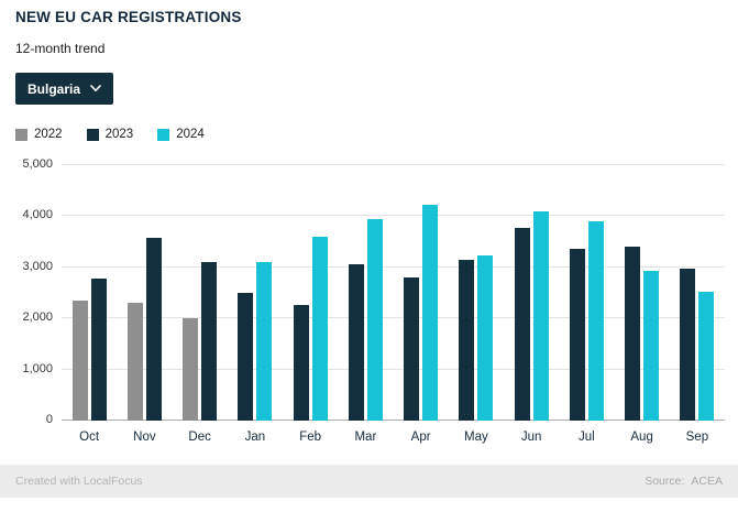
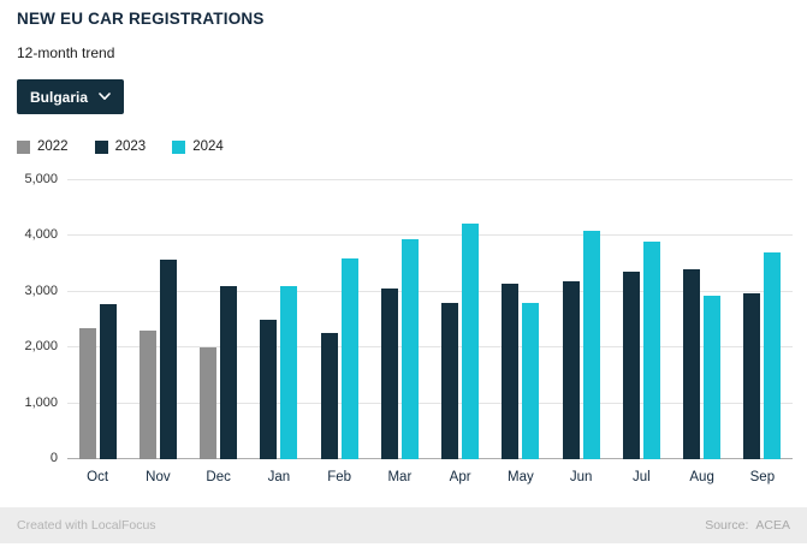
2024/May: 3200 -> 2800
2023/Jun: 3800 -> 3200
2024/Sep: 2500 -> 3700
